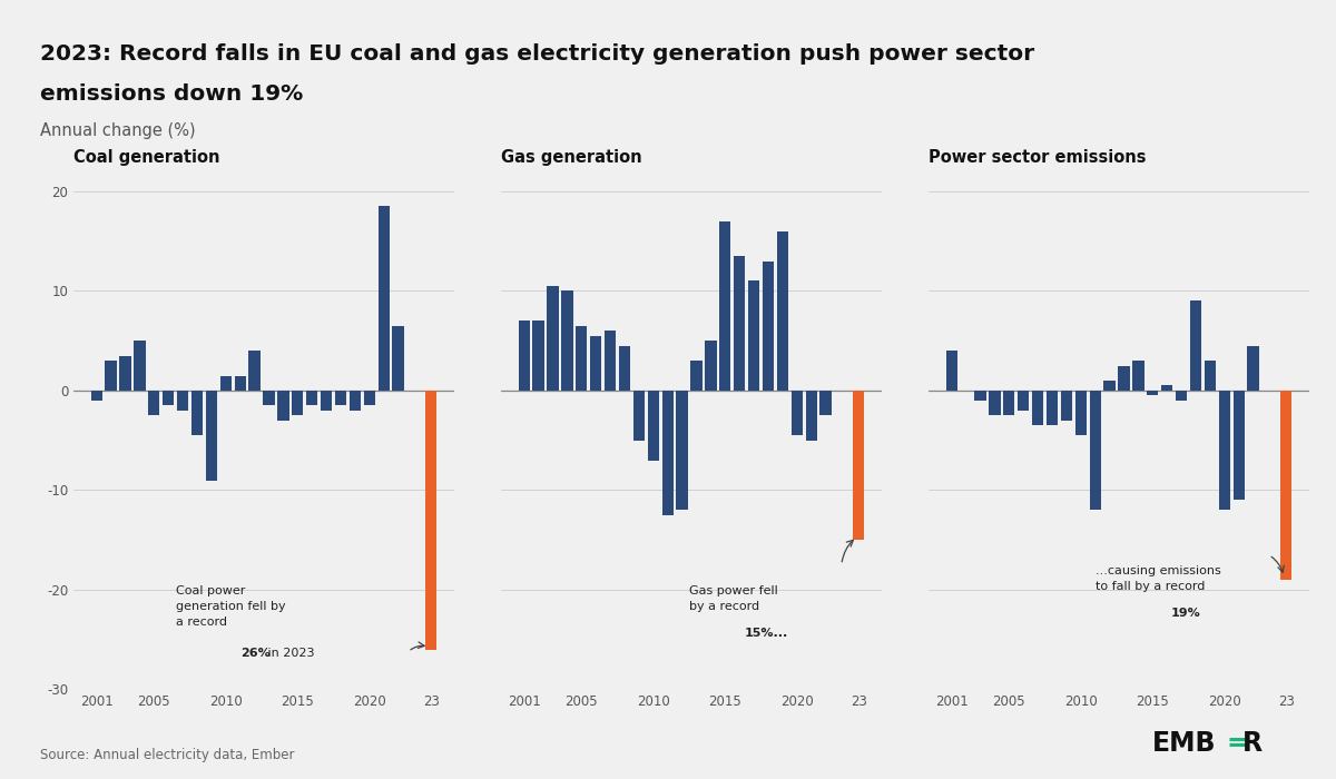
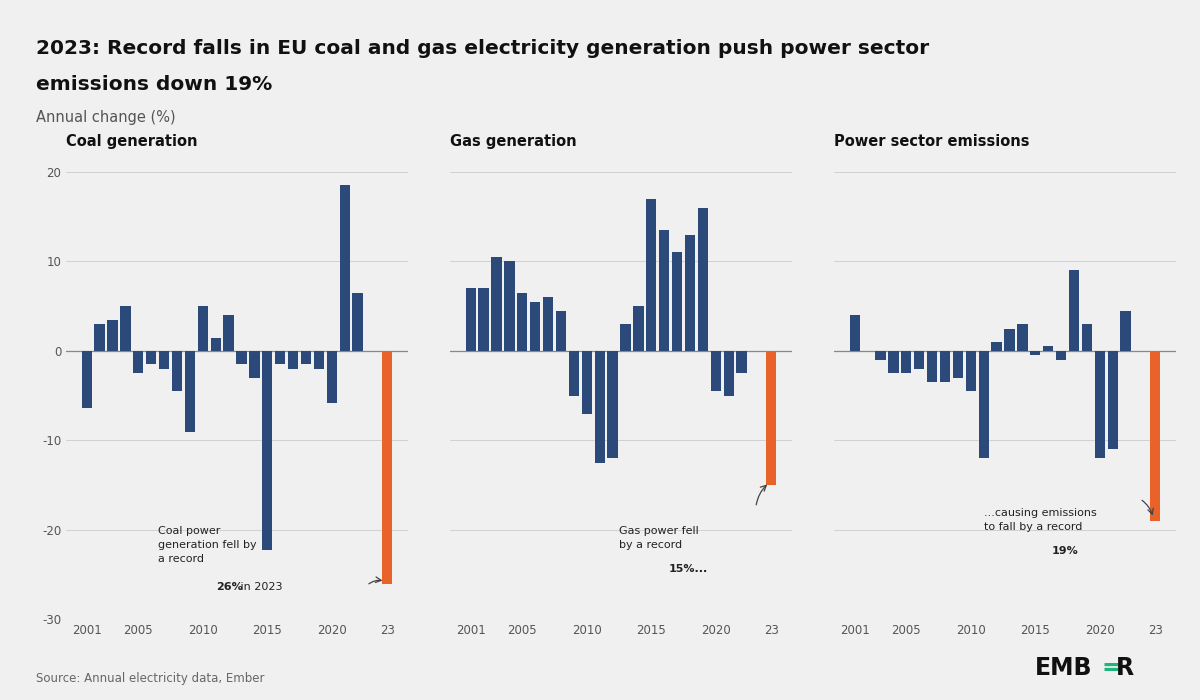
Coal generation/2001: -1.0 -> -6.4
Coal generation/2010: 1.5 -> 5.0
Coal generation/2015: -2.5 -> -22.2
Coal generation/2020: -1.5 -> -5.8
